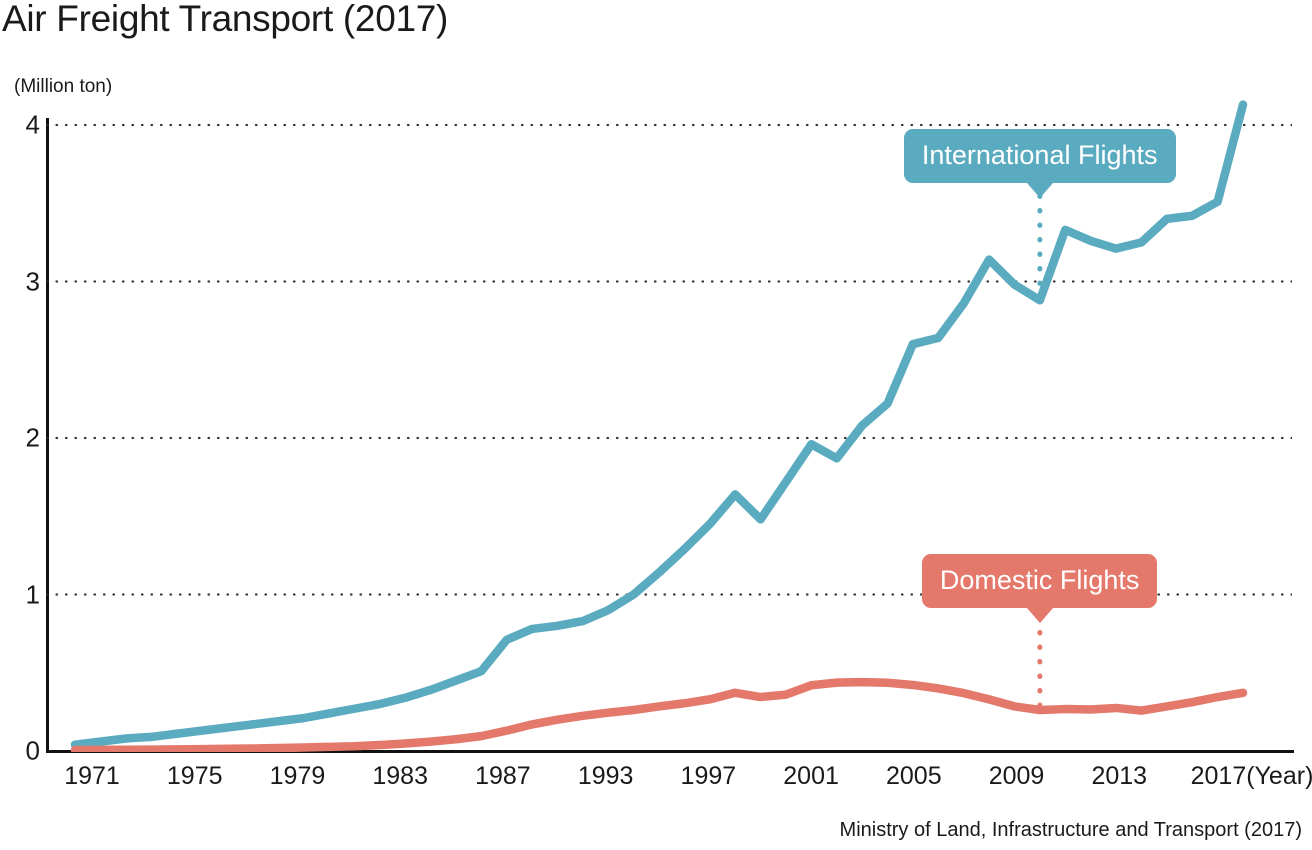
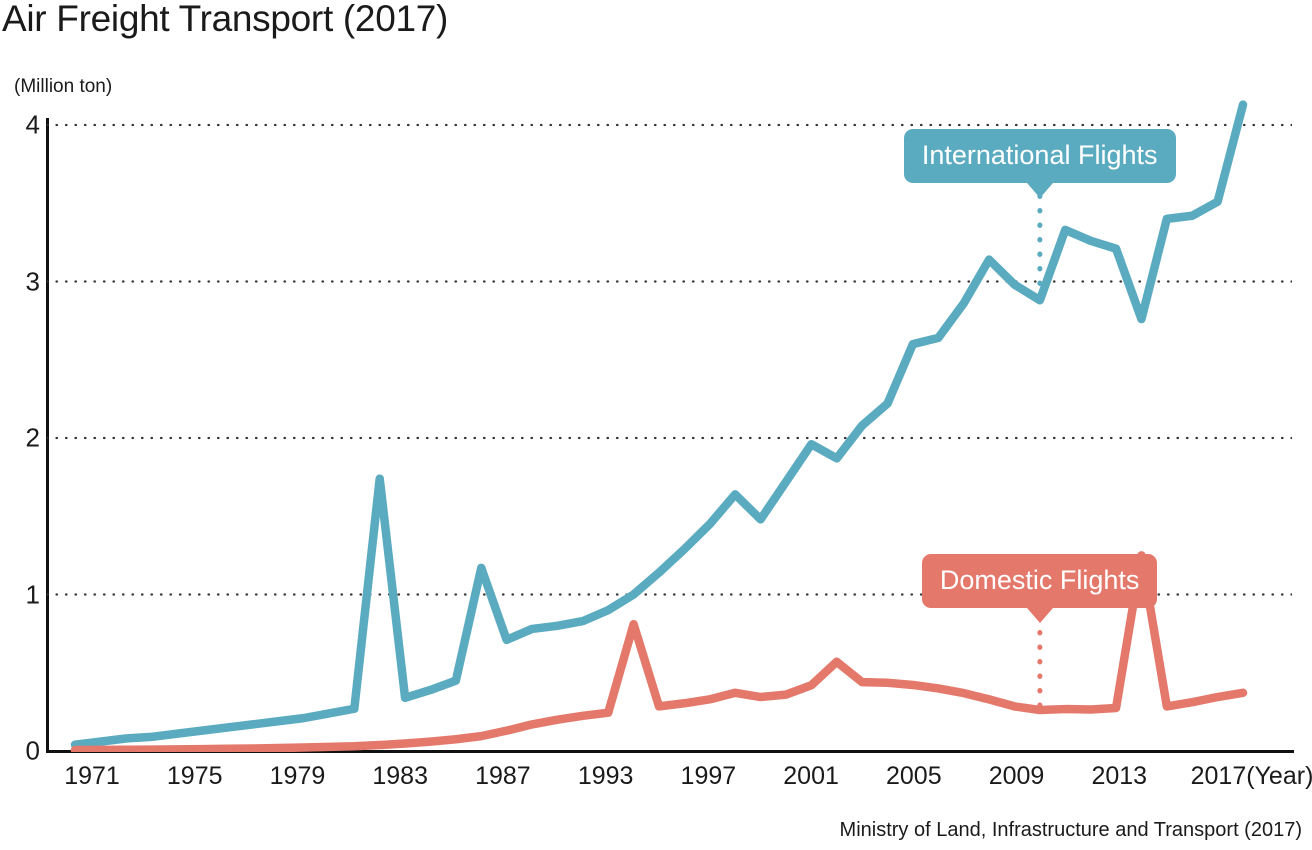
International Flights/1983: 0.30 -> 1.74
International Flights/1987: 0.51 -> 1.17
Domestic Flights/1993: 0.26 -> 0.81
Domestic Flights/2001: 0.44 -> 0.57
International Flights/2013: 3.25 -> 2.76
Domestic Flights/2013: 0.26 -> 1.25
